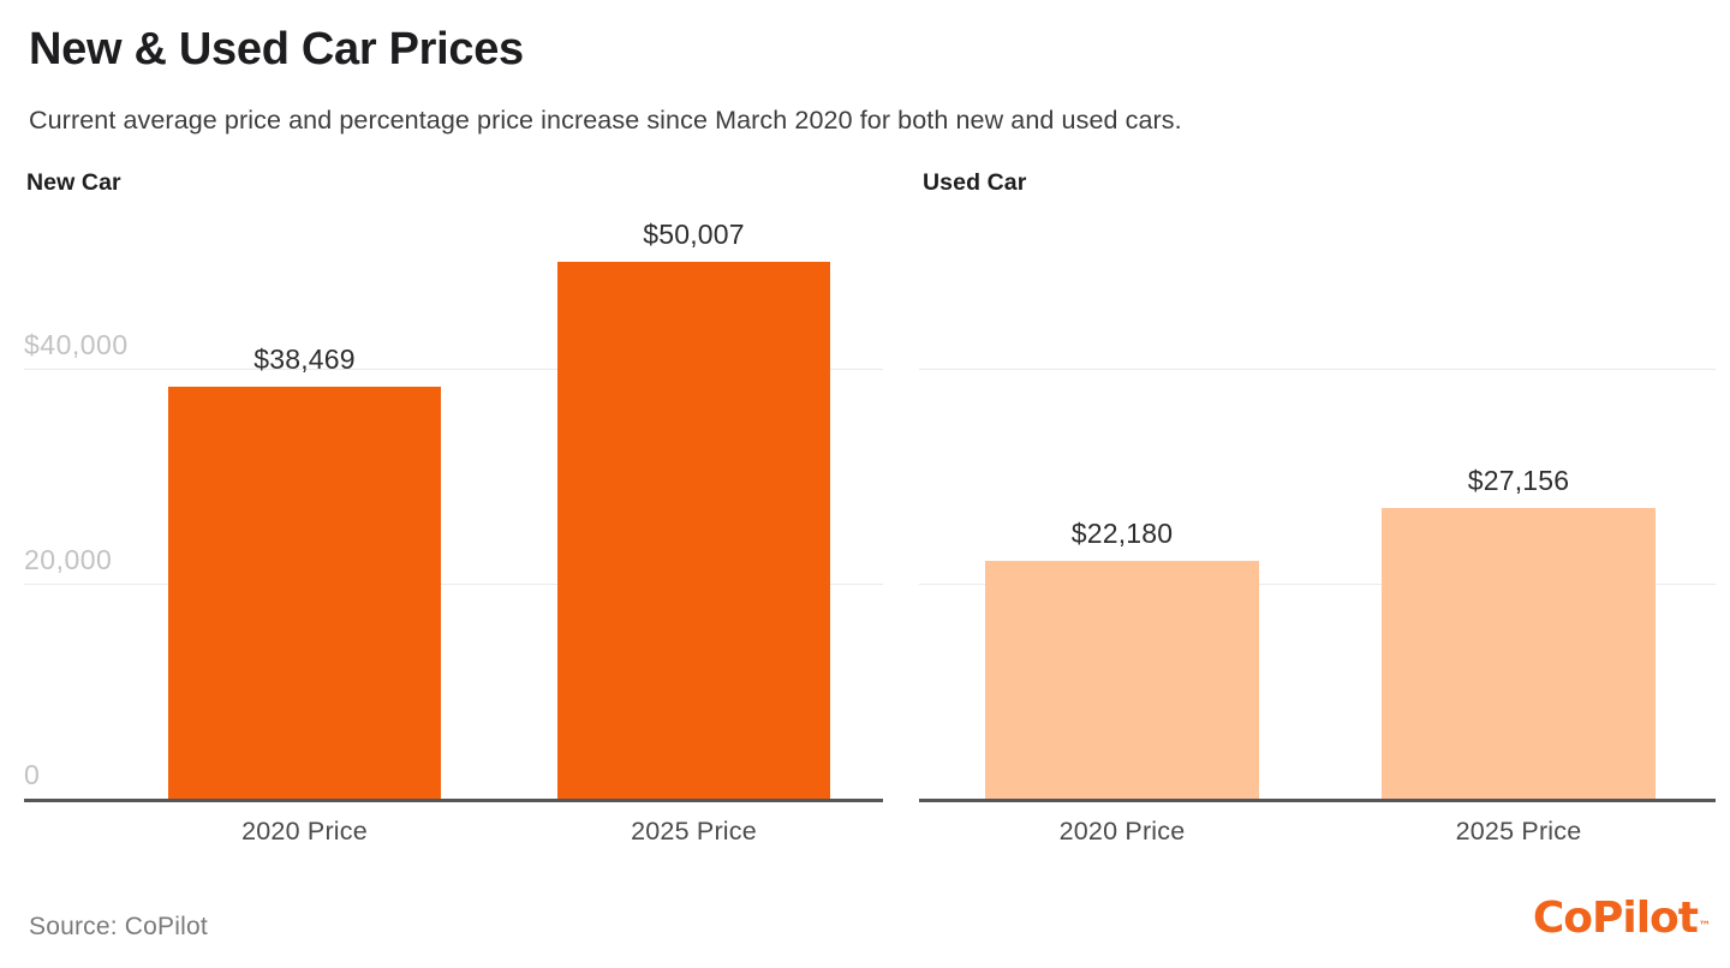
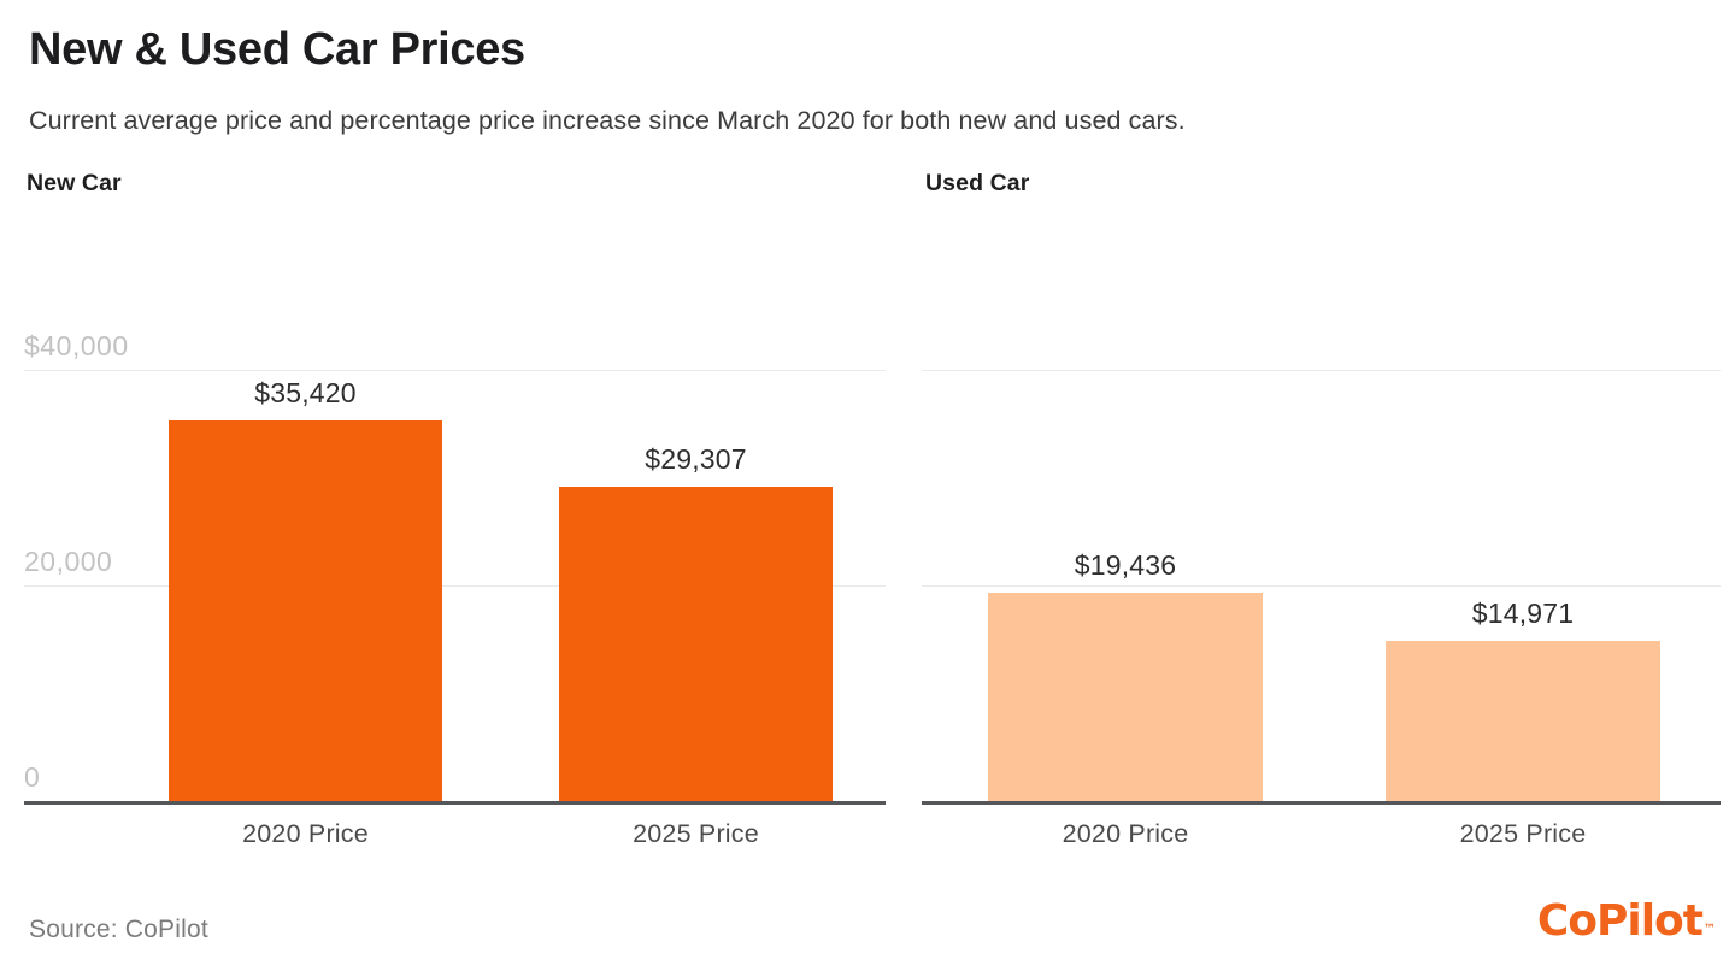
New Car/2020 Price: $38,469 -> $35,420
New Car/2025 Price: $50,007 -> $29,307
Used Car/2020 Price: $22,180 -> $19,436
Used Car/2025 Price: $27,156 -> $14,971
